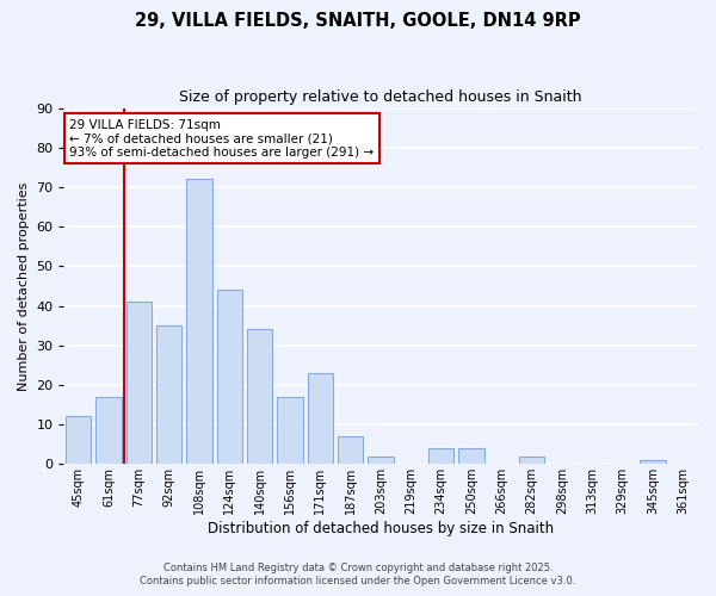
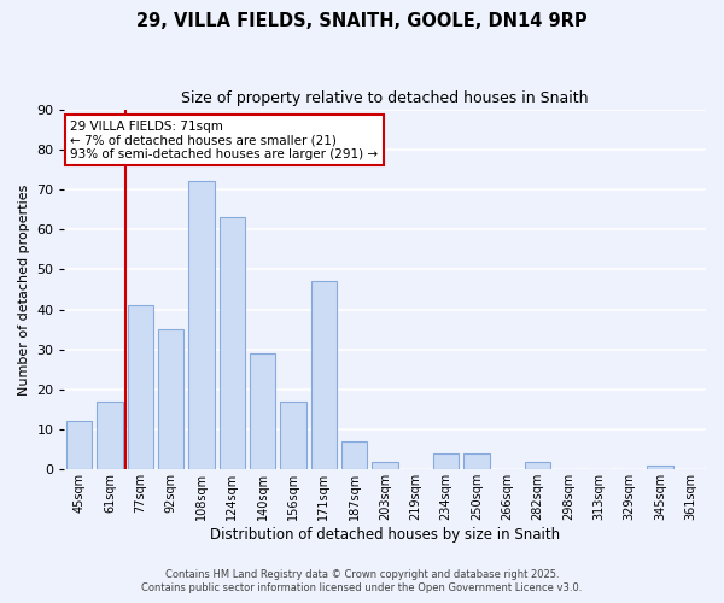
124sqm: 44 -> 63
140sqm: 34 -> 29
171sqm: 23 -> 47
